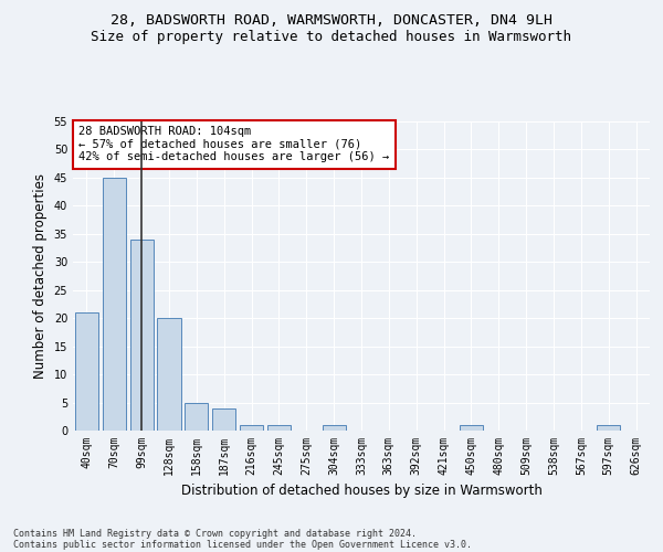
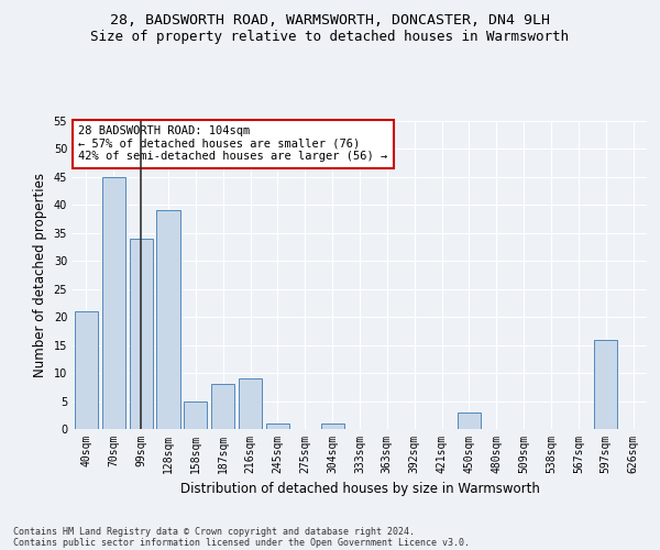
128sqm: 20 -> 39
187sqm: 4 -> 8
216sqm: 1 -> 9
450sqm: 1 -> 3
597sqm: 1 -> 16
